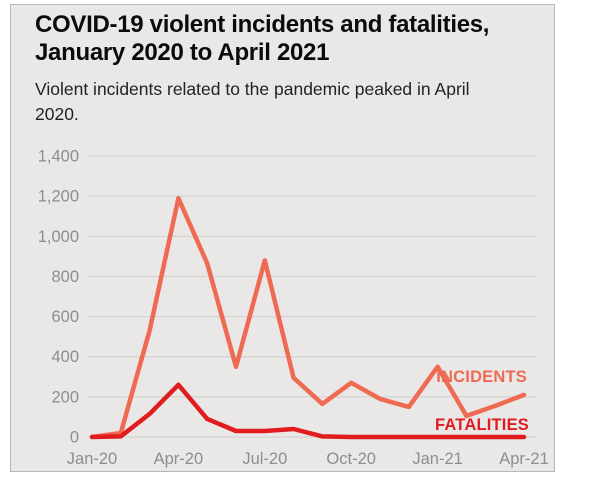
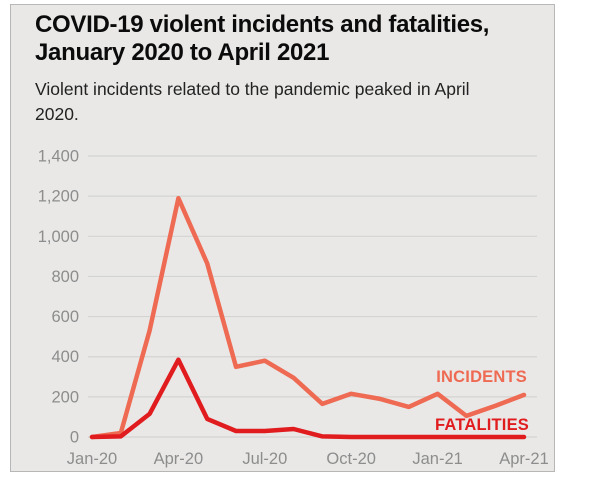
FATALITIES/Apr-20: 260 -> 380
INCIDENTS/Jul-20: 880 -> 380
INCIDENTS/Oct-20: 270 -> 220
INCIDENTS/Jan-21: 350 -> 220
